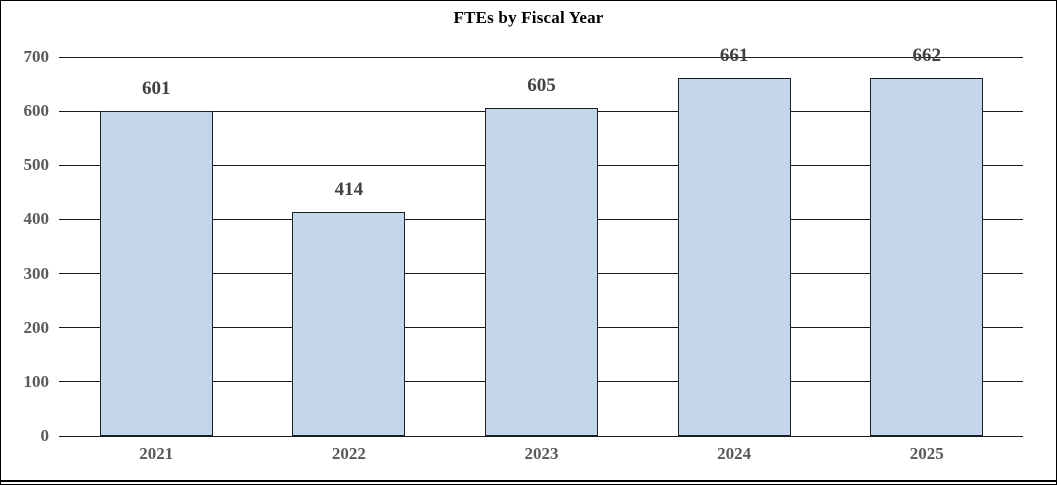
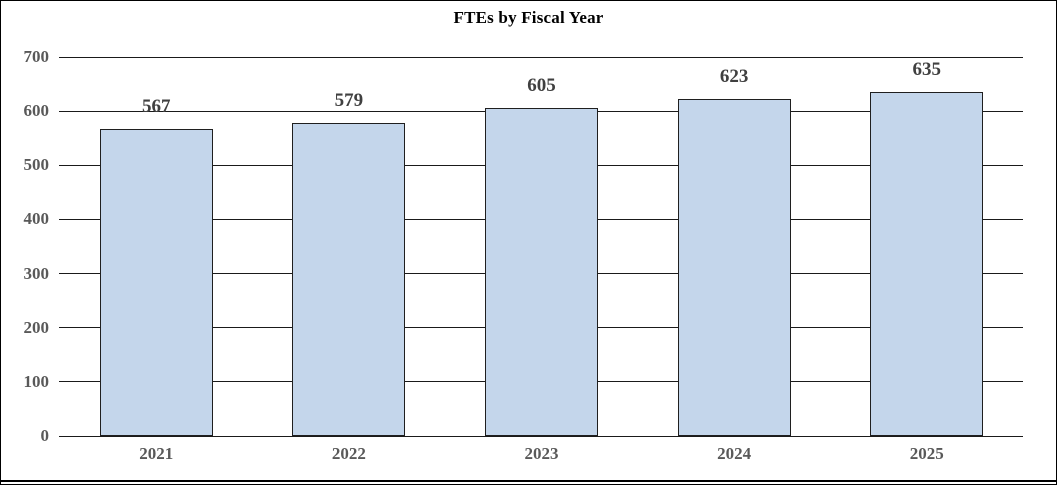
2021: 601 -> 567
2022: 414 -> 579
2024: 661 -> 623
2025: 662 -> 635
